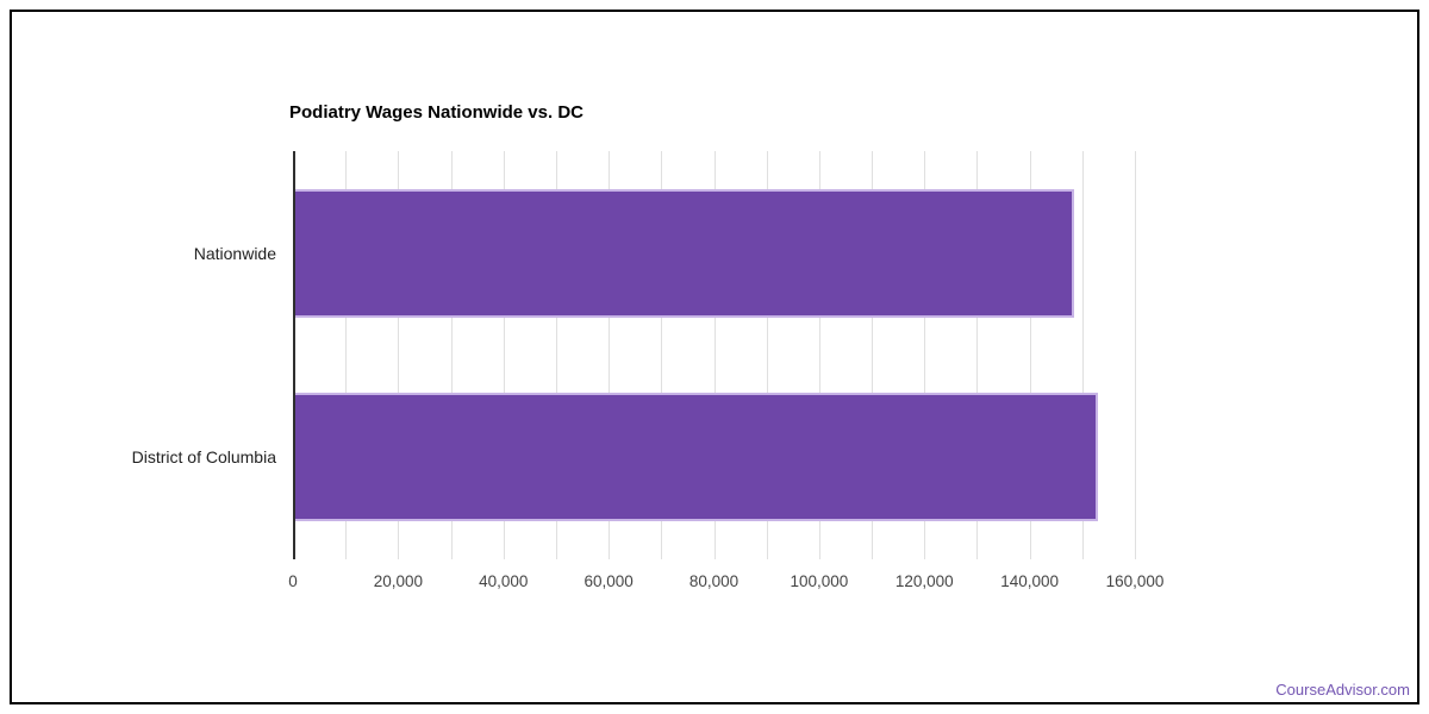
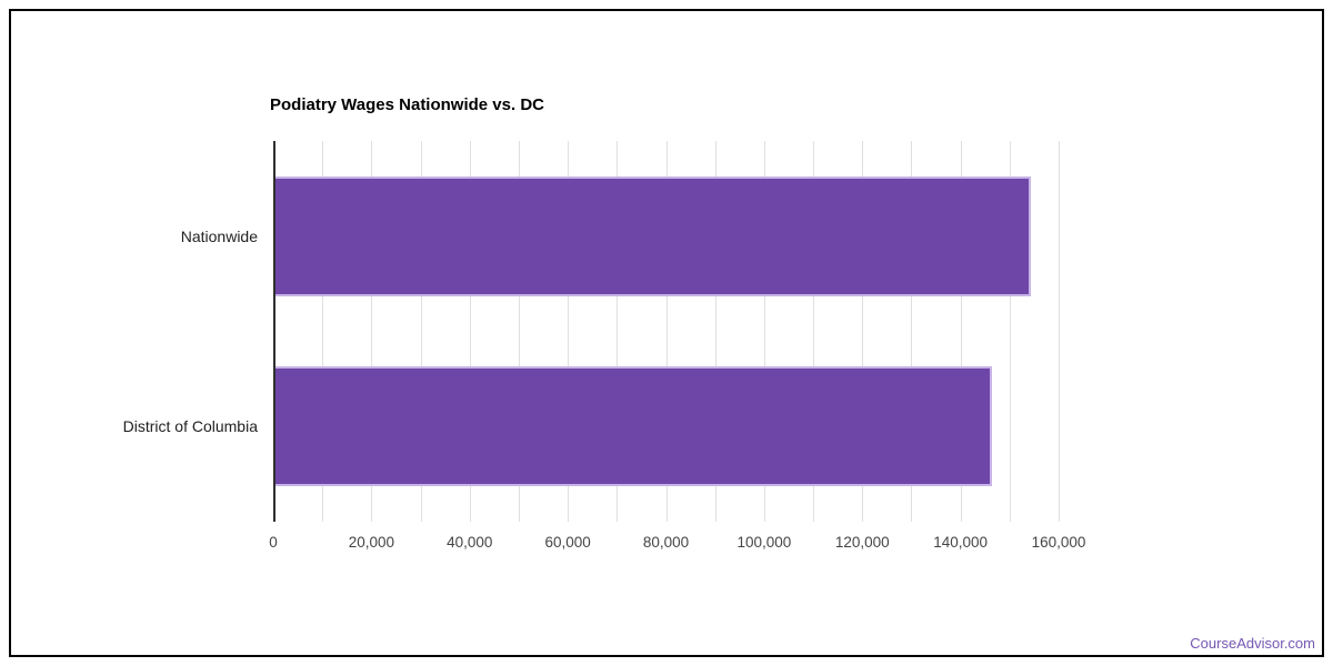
Nationwide: 148000 -> 154000
District of Columbia: 152000 -> 146000
